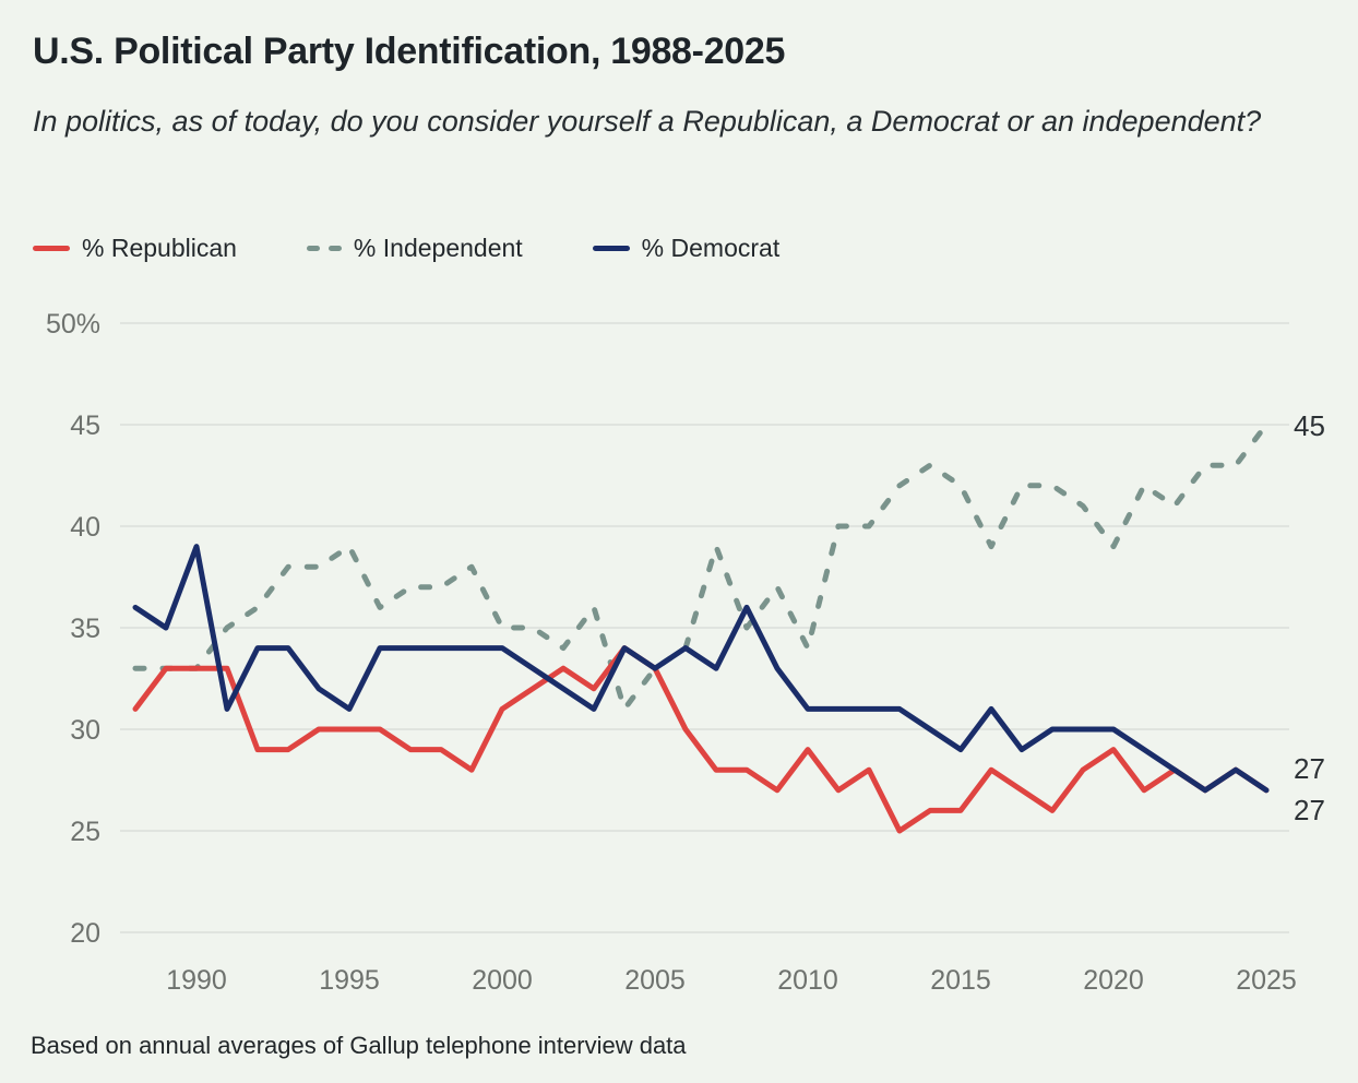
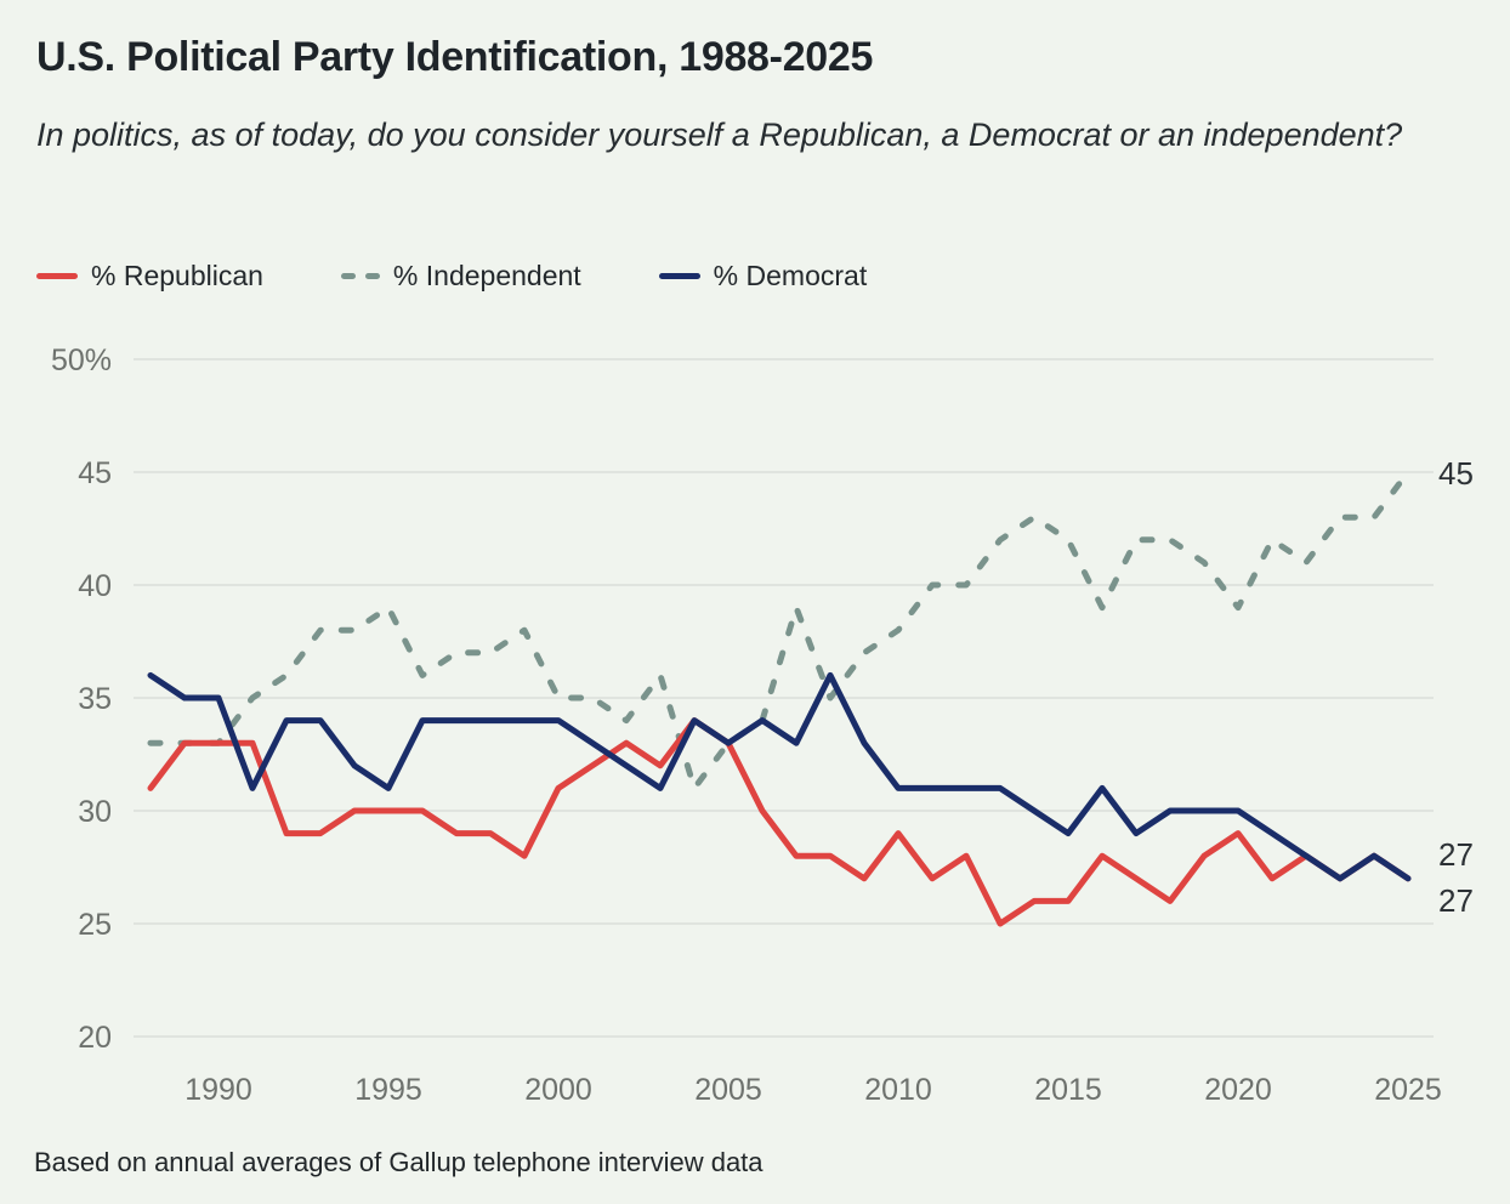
% Democrat/1990: 39% -> 35%
% Independent/2010: 34% -> 38%
